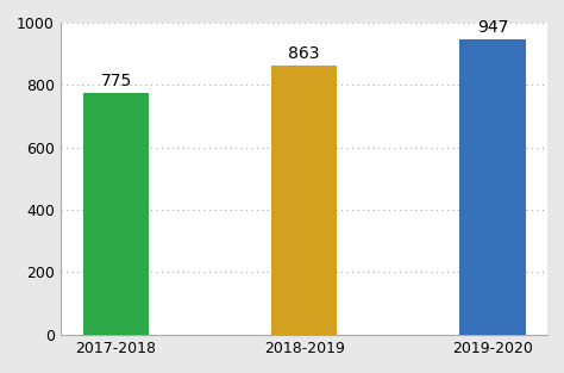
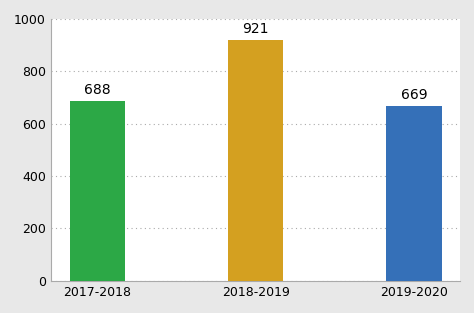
2017-2018: 775 -> 688
2018-2019: 863 -> 921
2019-2020: 947 -> 669
